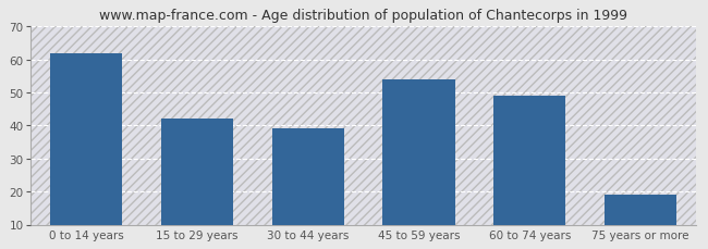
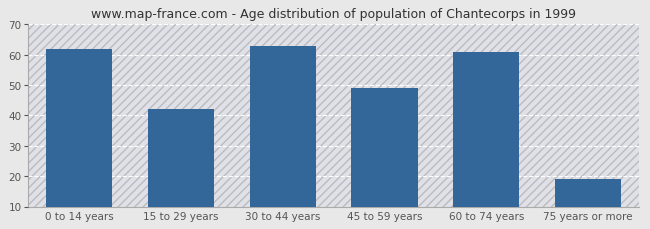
30 to 44 years: 39 -> 63
45 to 59 years: 54 -> 49
60 to 74 years: 49 -> 61
